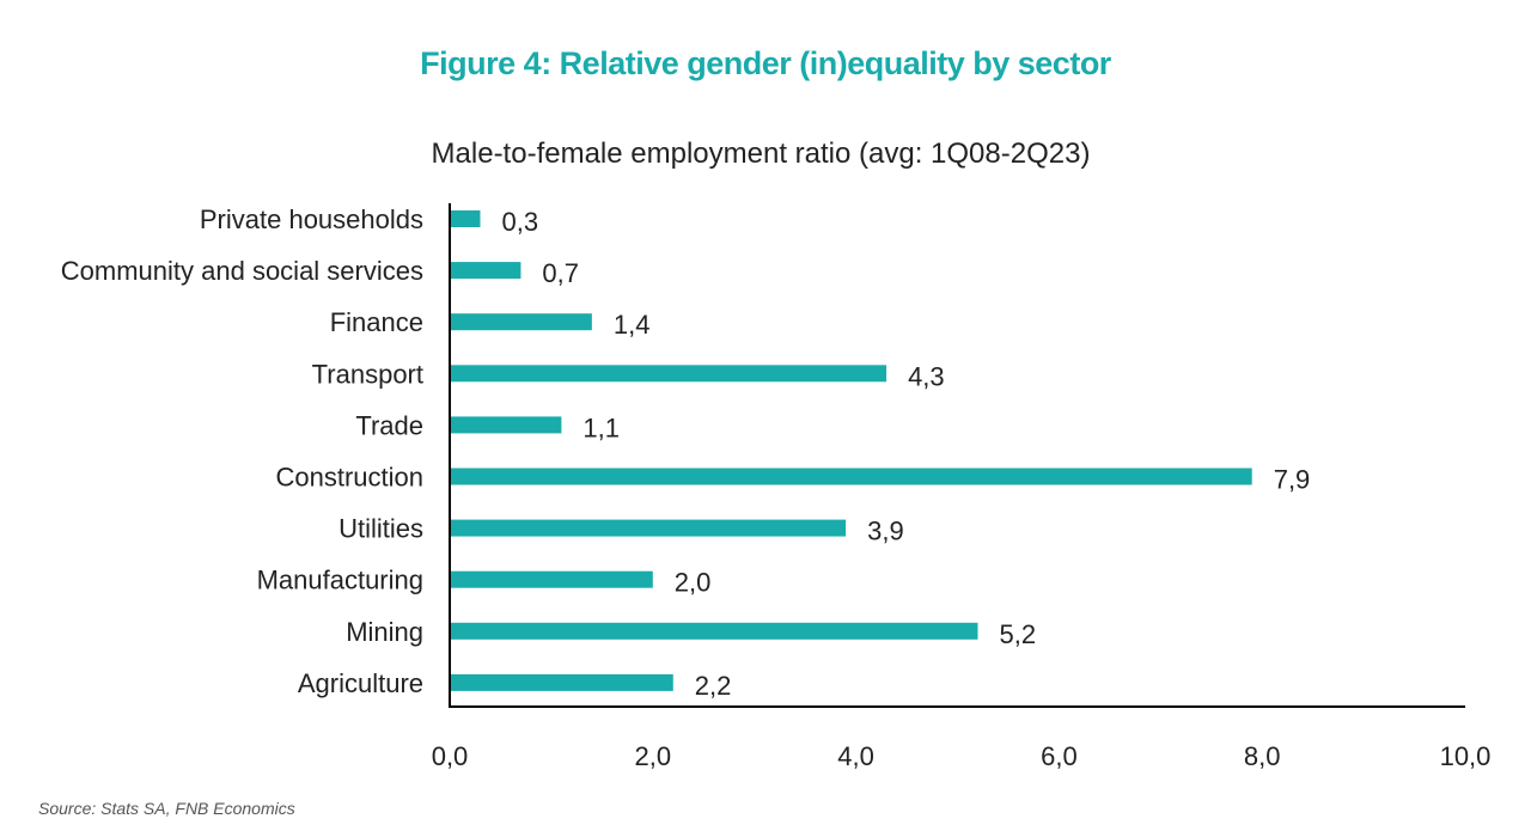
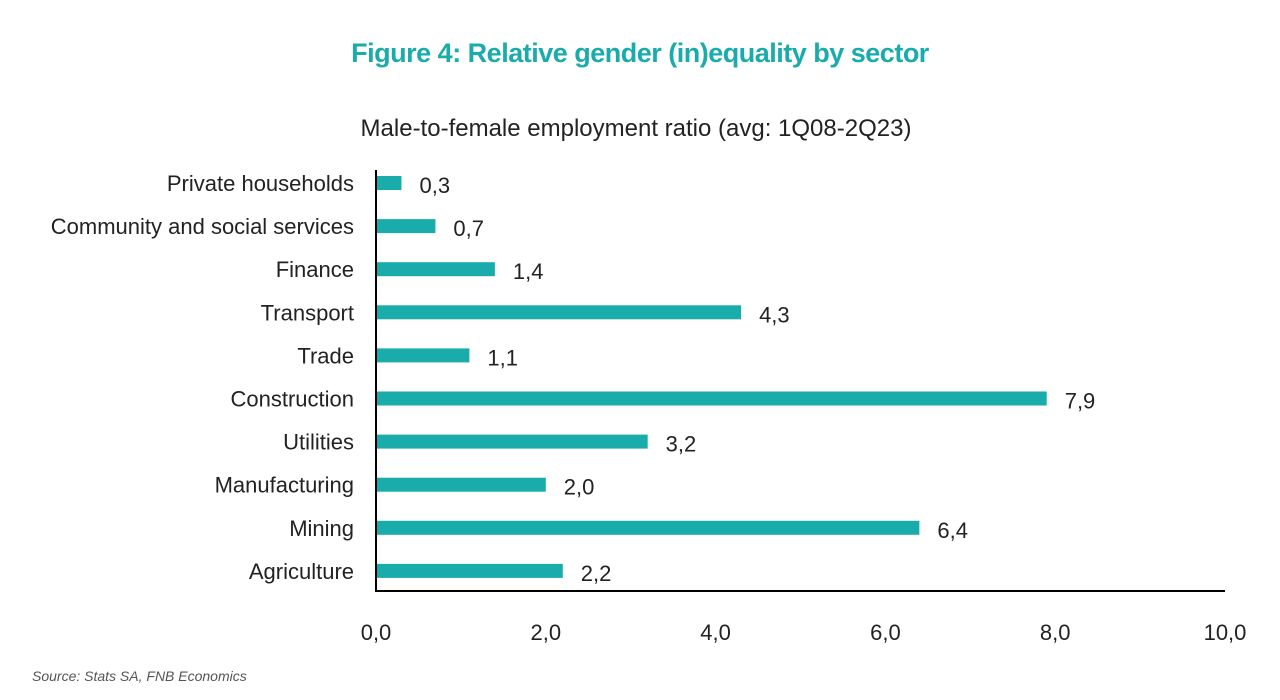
Utilities: 3,9 -> 3,2
Mining: 5,2 -> 6,4
